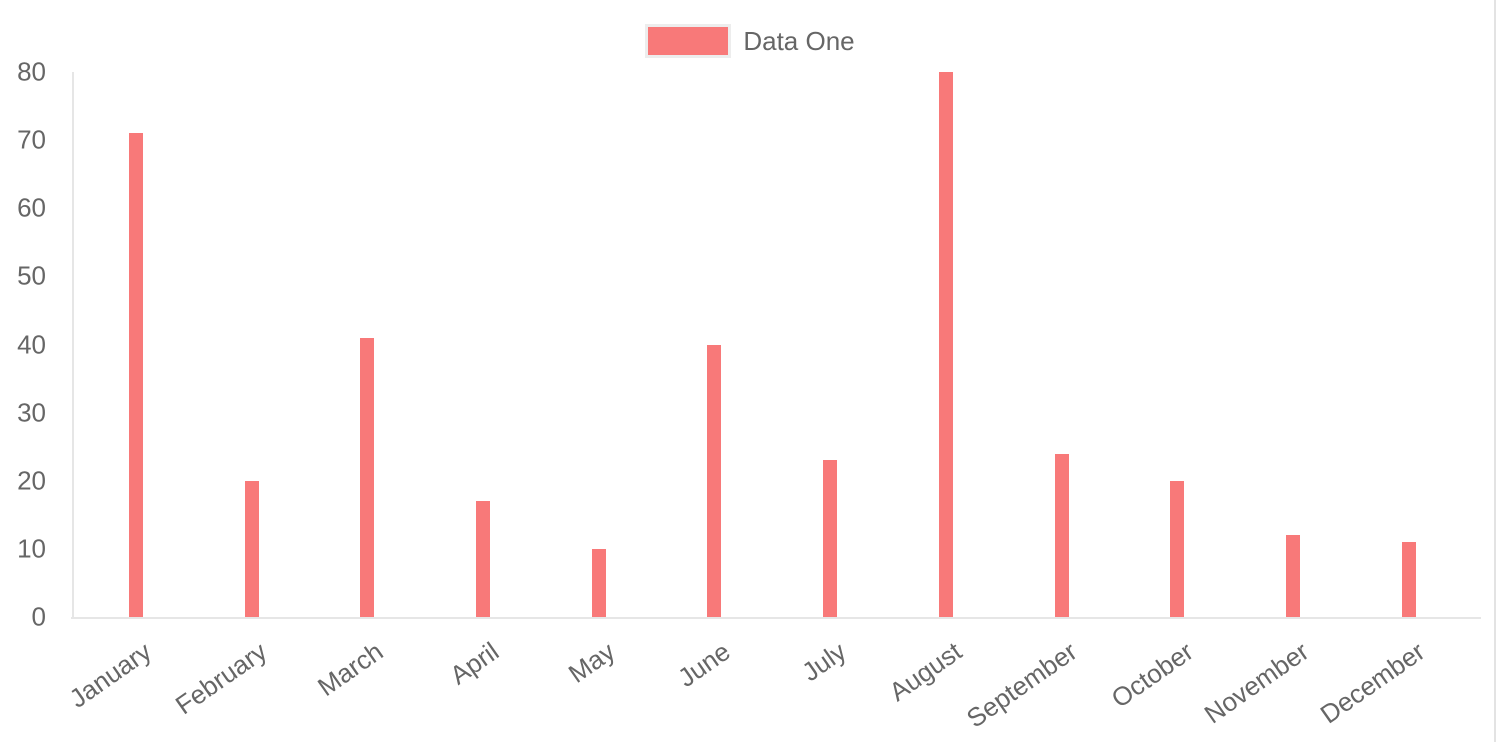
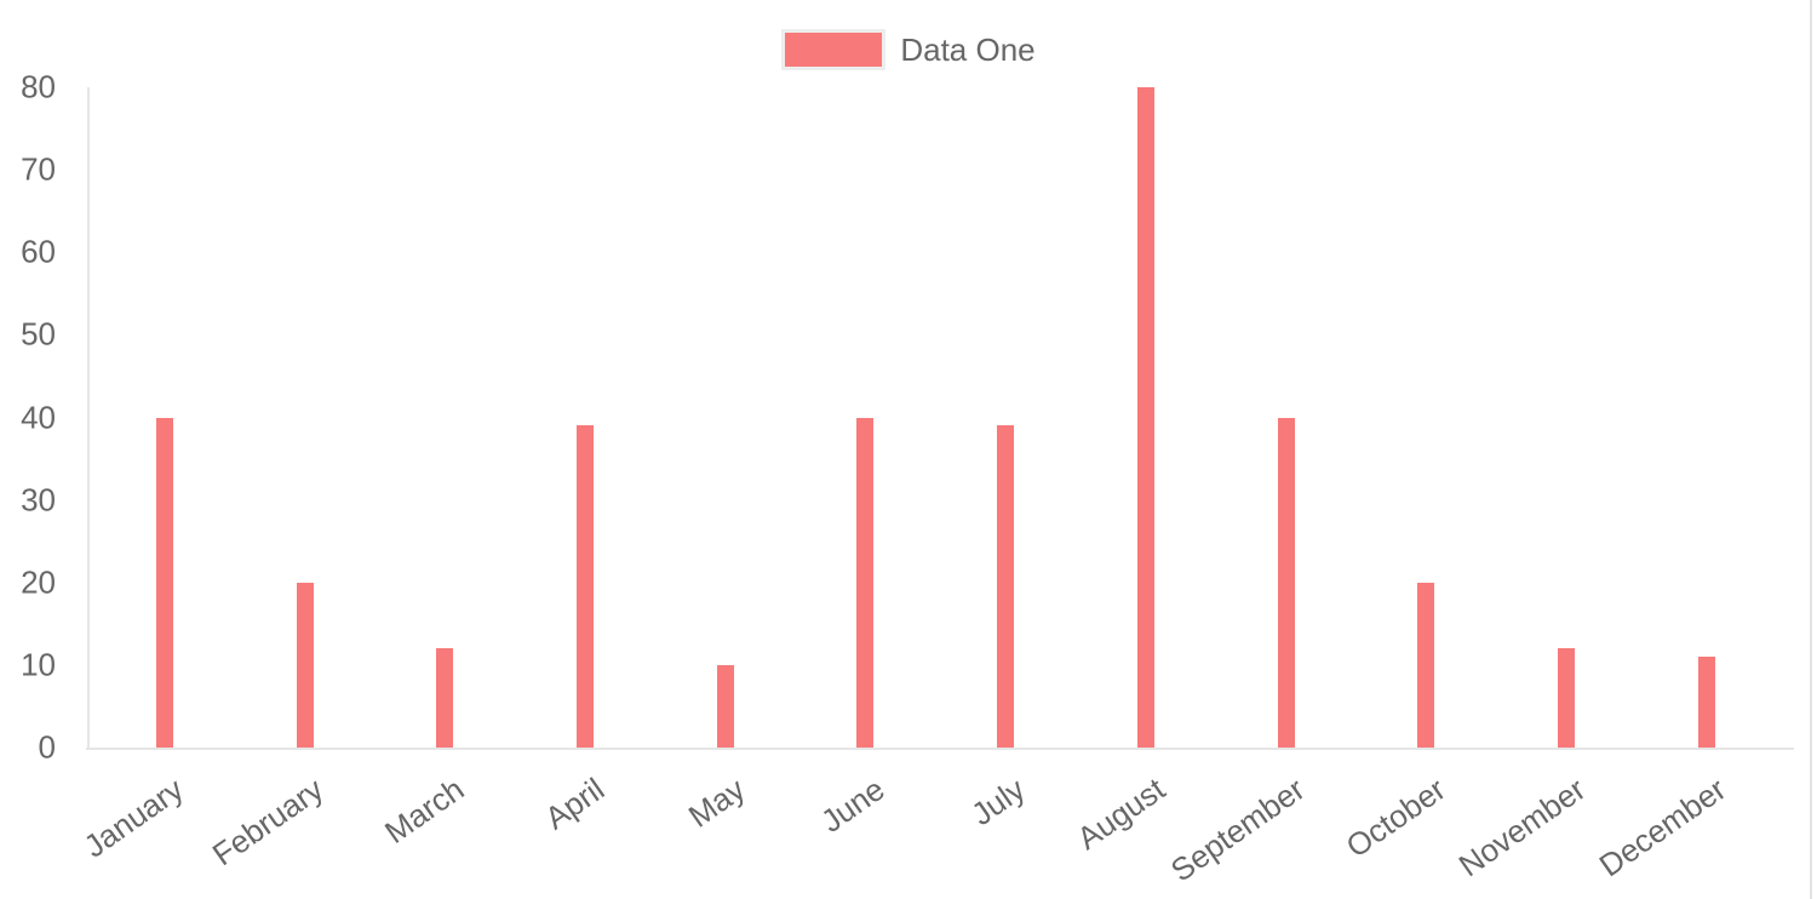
January: 71 -> 40
March: 41 -> 12
April: 17 -> 39
July: 23 -> 39
September: 24 -> 40
